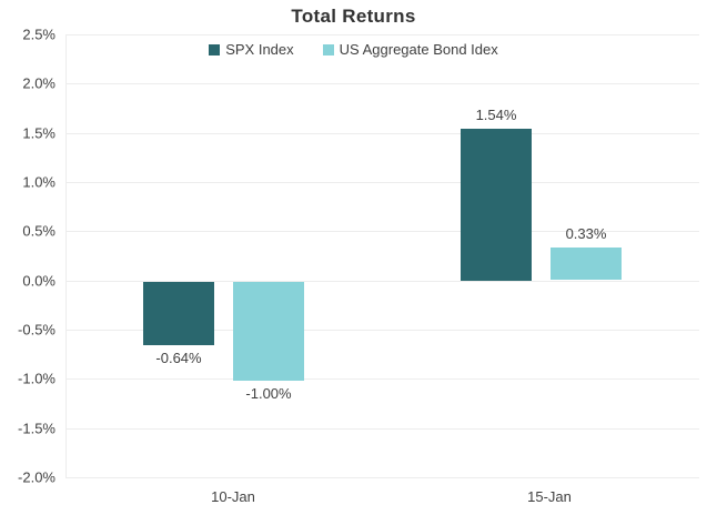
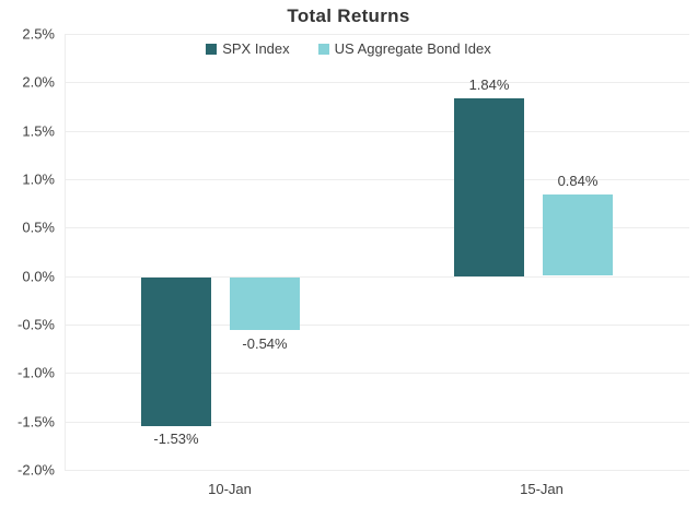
SPX Index/10-Jan: -0.64% -> -1.53%
US Aggregate Bond Idex/10-Jan: -1.00% -> -0.54%
SPX Index/15-Jan: 1.54% -> 1.84%
US Aggregate Bond Idex/15-Jan: 0.33% -> 0.84%
